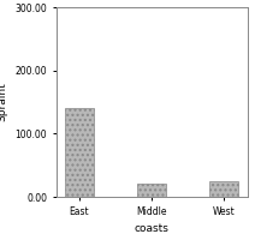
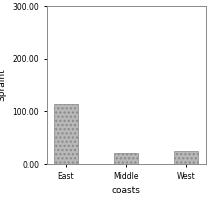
East: 140 -> 114
